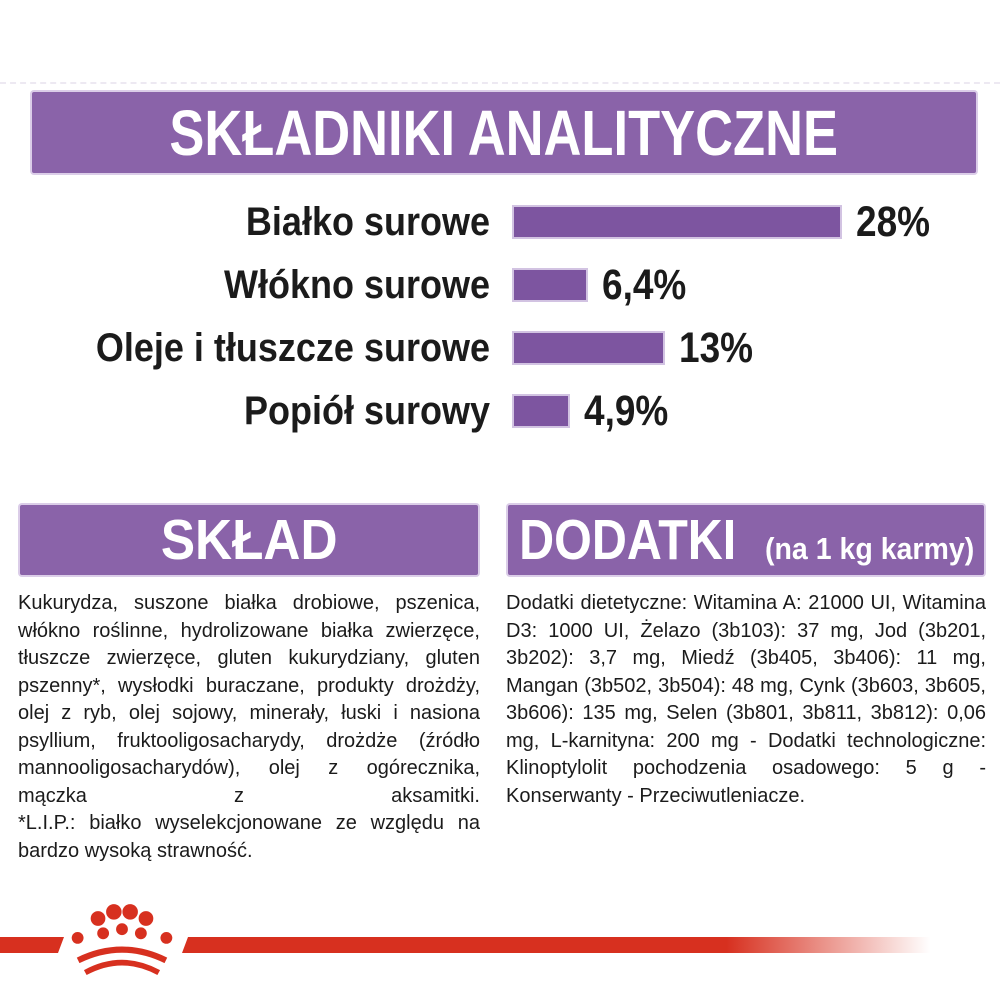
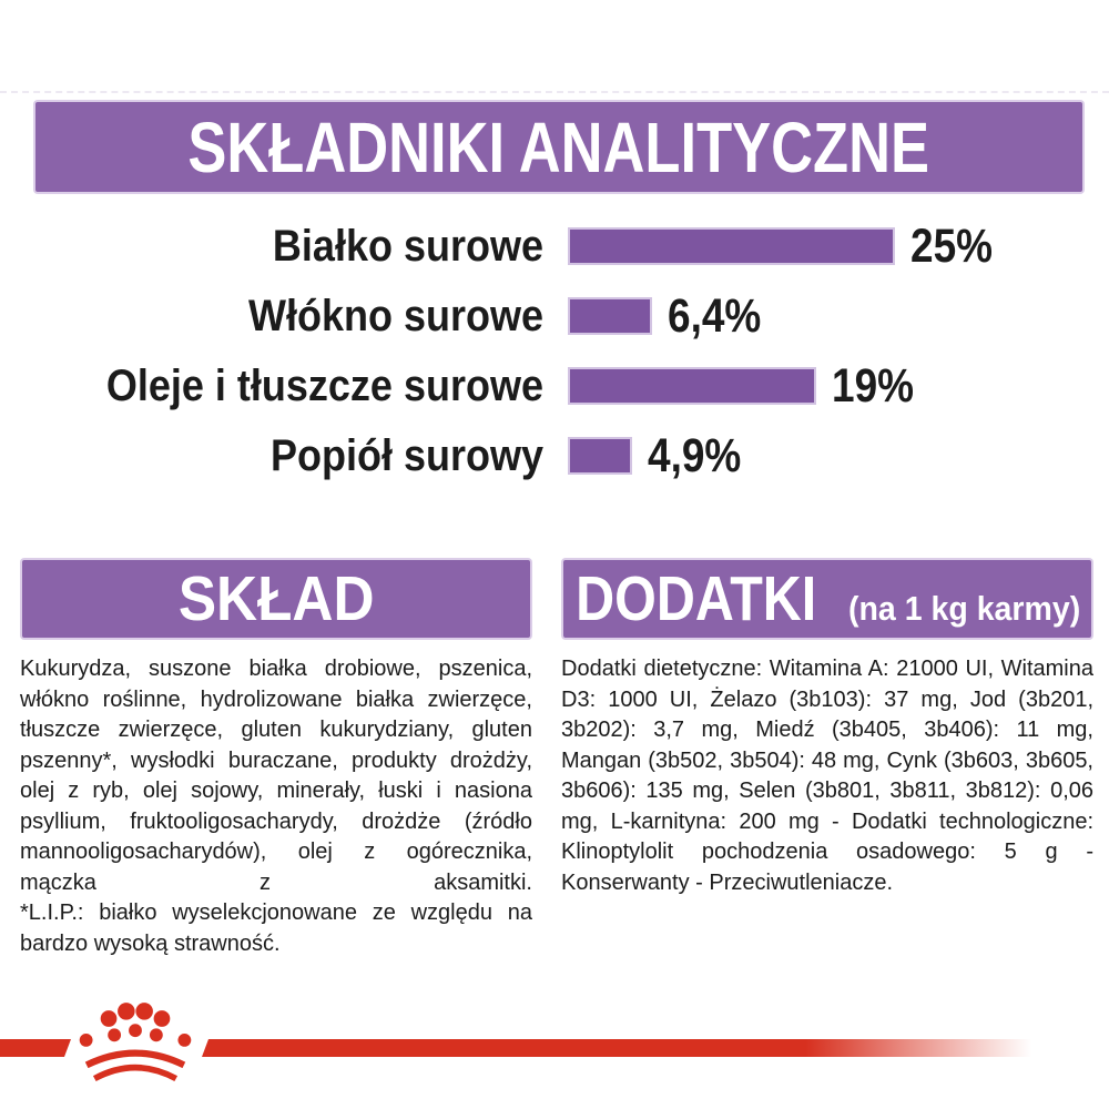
Białko surowe: 28% -> 25%
Oleje i tłuszcze surowe: 13% -> 19%
